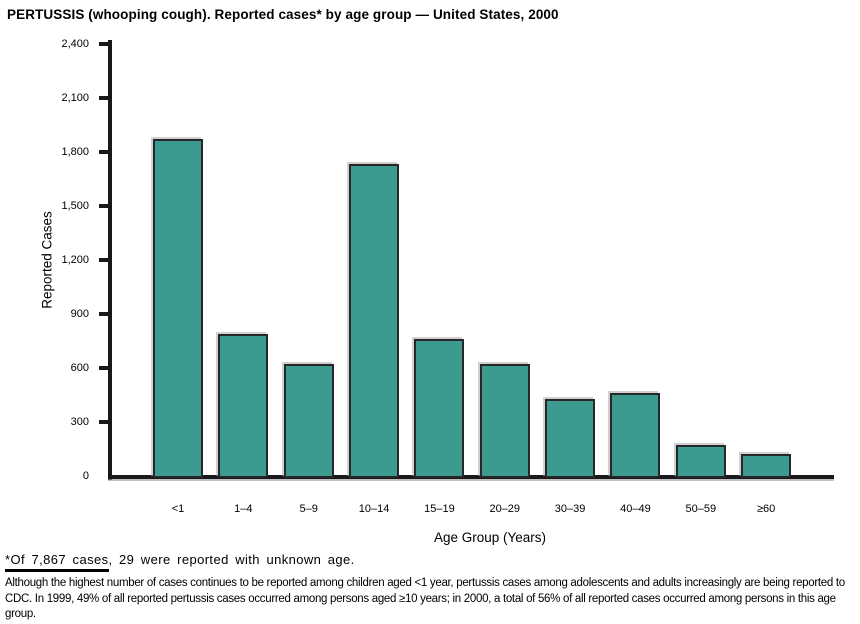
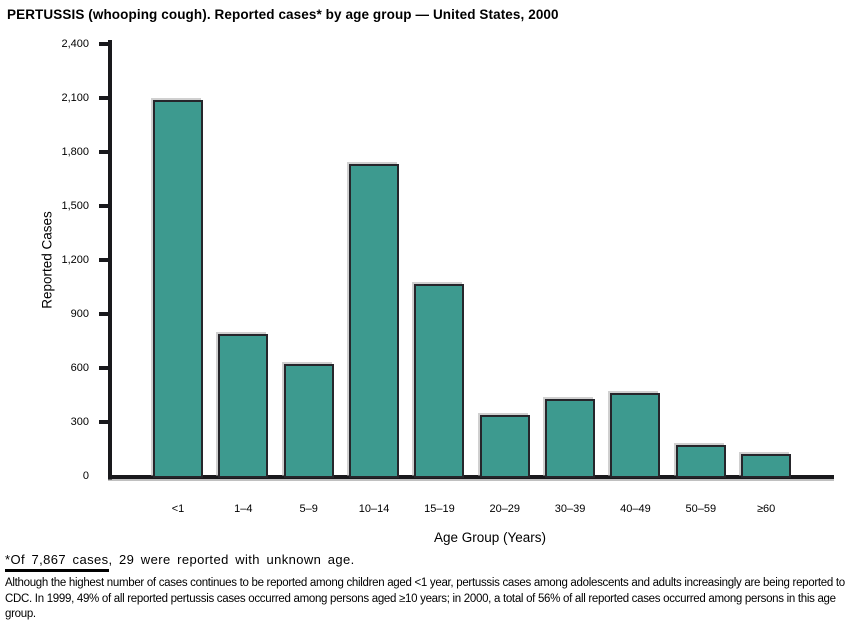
<1: 1870 -> 2090
15–19: 760 -> 1060
20–29: 620 -> 340
